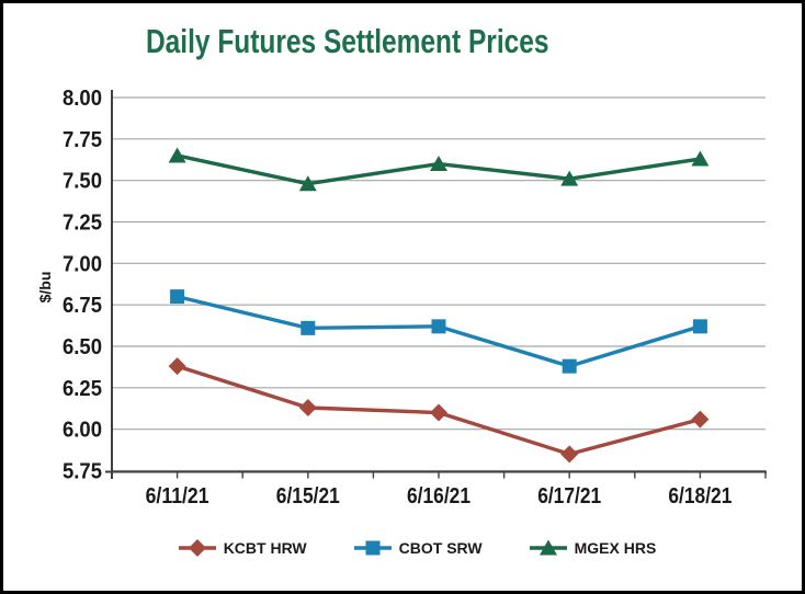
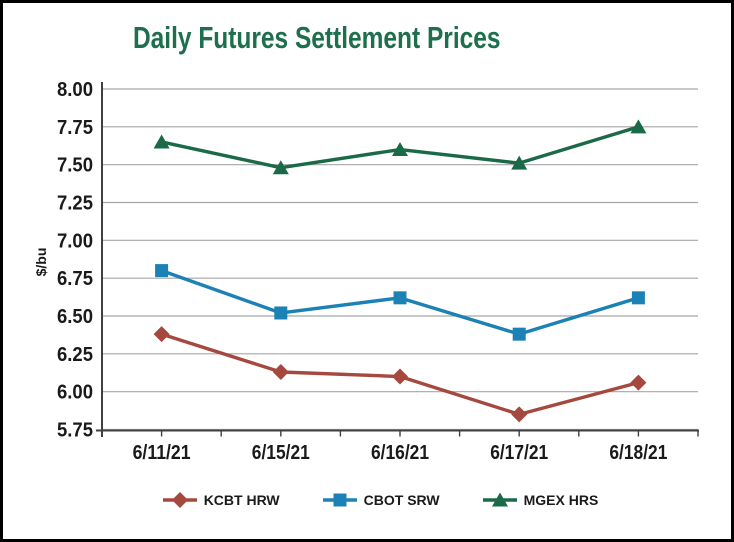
CBOT SRW/6/15/21: 6.61 -> 6.52
MGEX HRS/6/18/21: 7.63 -> 7.75
